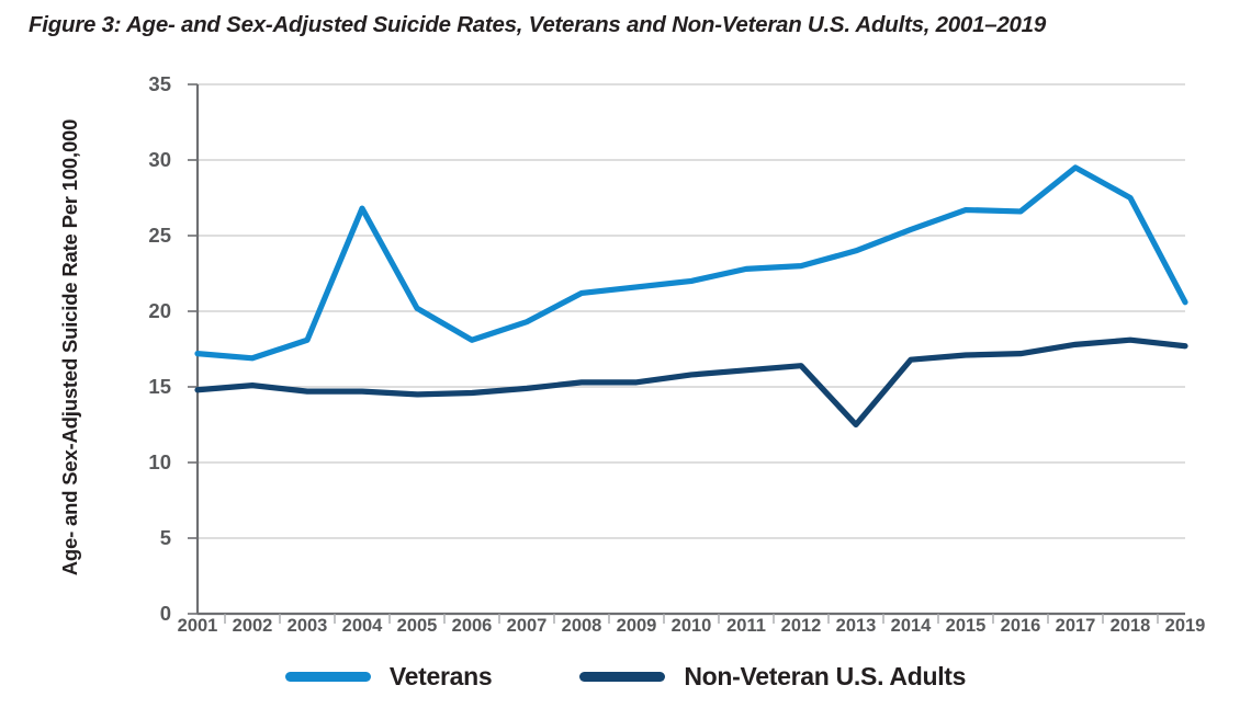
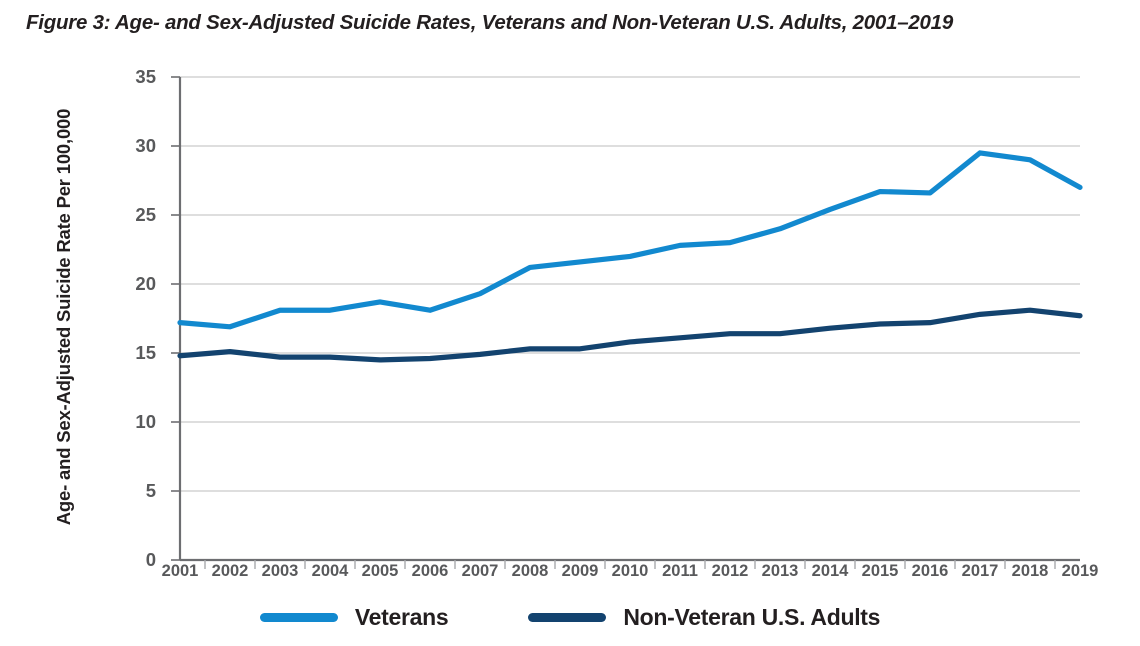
Veterans/2004: 26.8 -> 18.1
Veterans/2005: 20.2 -> 18.7
Non-Veteran U.S. Adults/2013: 12.5 -> 16.4
Veterans/2018: 27.5 -> 29.0
Veterans/2019: 20.6 -> 27.0
